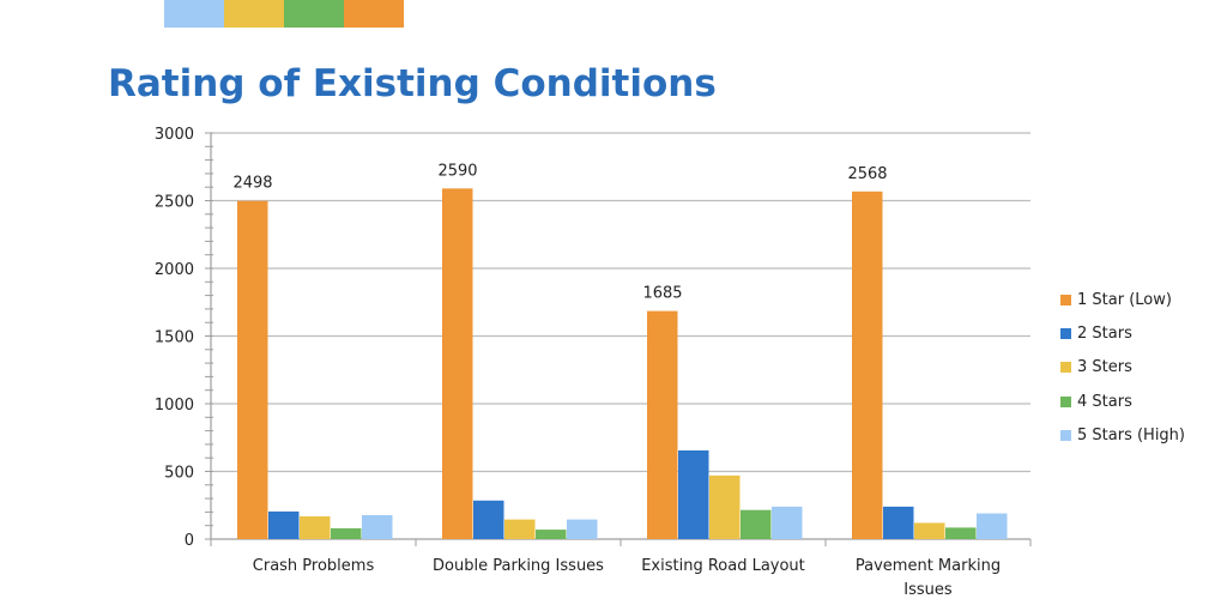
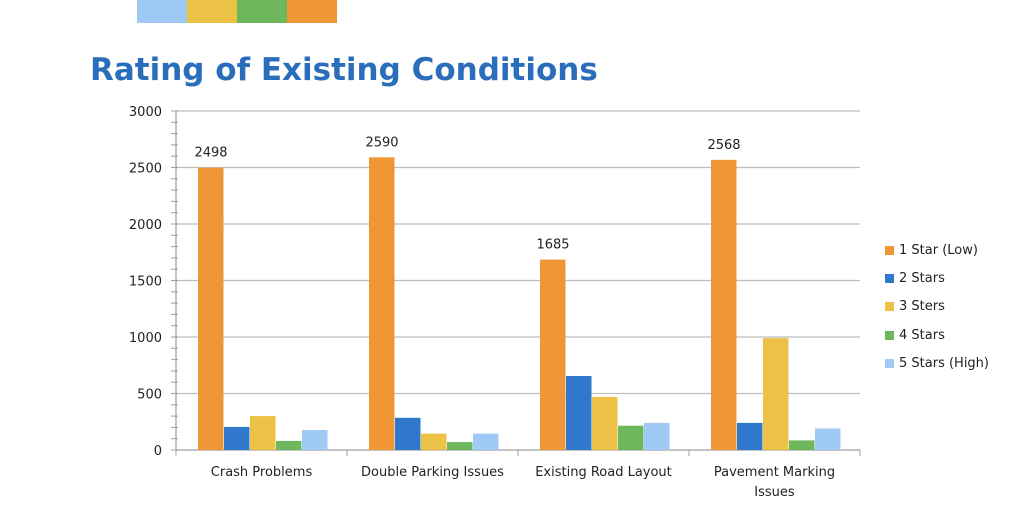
3 Sters/Crash Problems: 170 -> 300
3 Sters/Pavement Marking Issues: 120 -> 990
